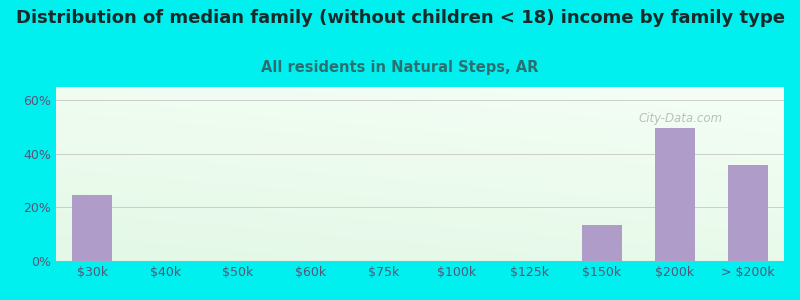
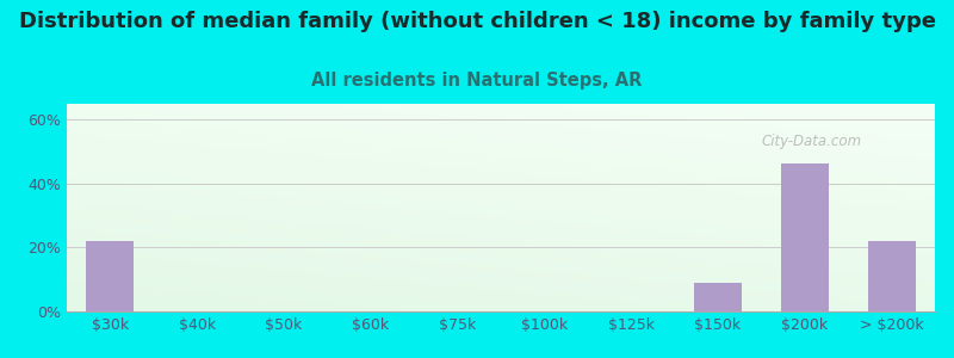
$30k: 24.5% -> 22.2%
$150k: 13.5% -> 9.1%
$200k: 49.5% -> 46.2%
> $200k: 36.0% -> 22.2%
